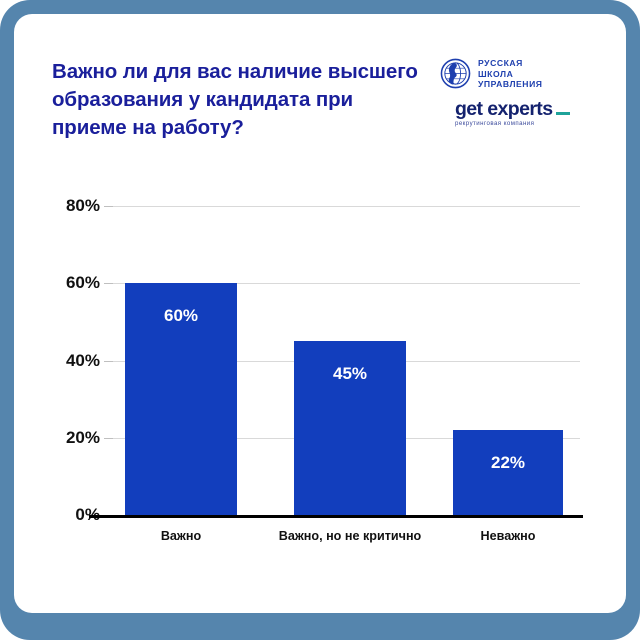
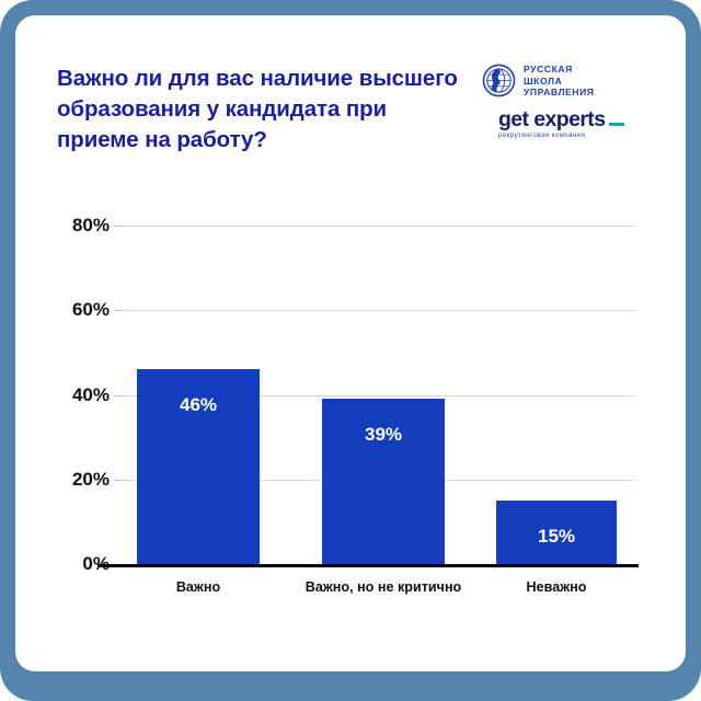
Важно: 60% -> 46%
Важно, но не критично: 45% -> 39%
Неважно: 22% -> 15%
